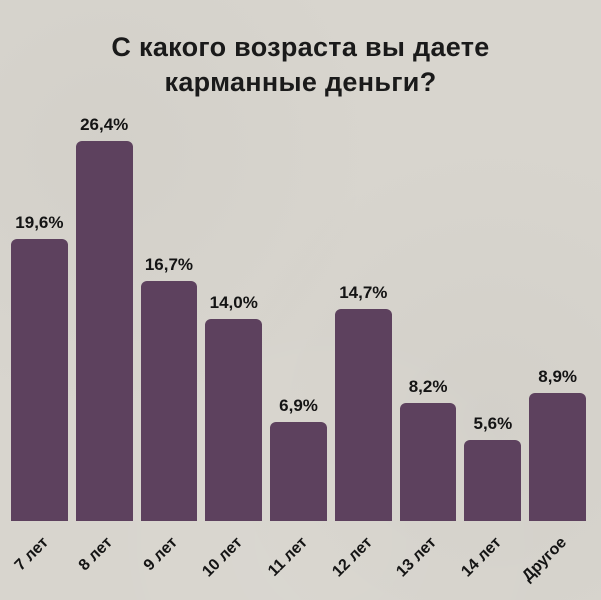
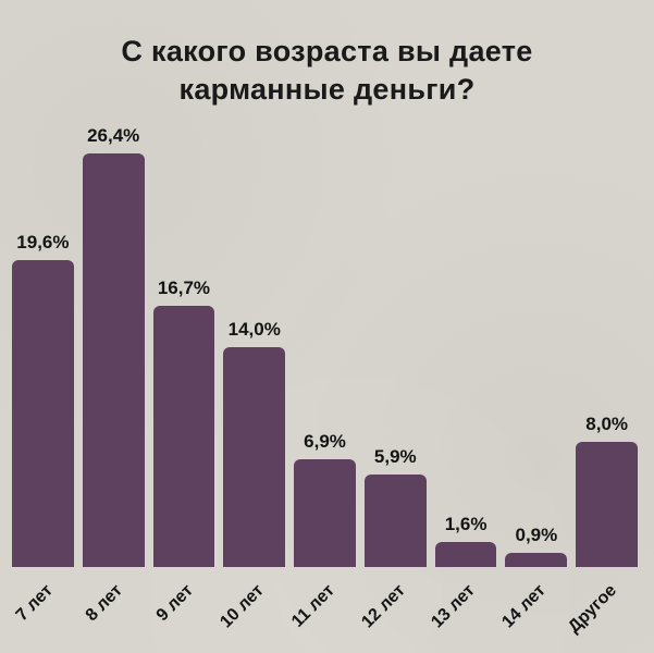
12 лет: 14,7% -> 5,9%
13 лет: 8,2% -> 1,6%
14 лет: 5,6% -> 0,9%
Другое: 8,9% -> 8,0%
